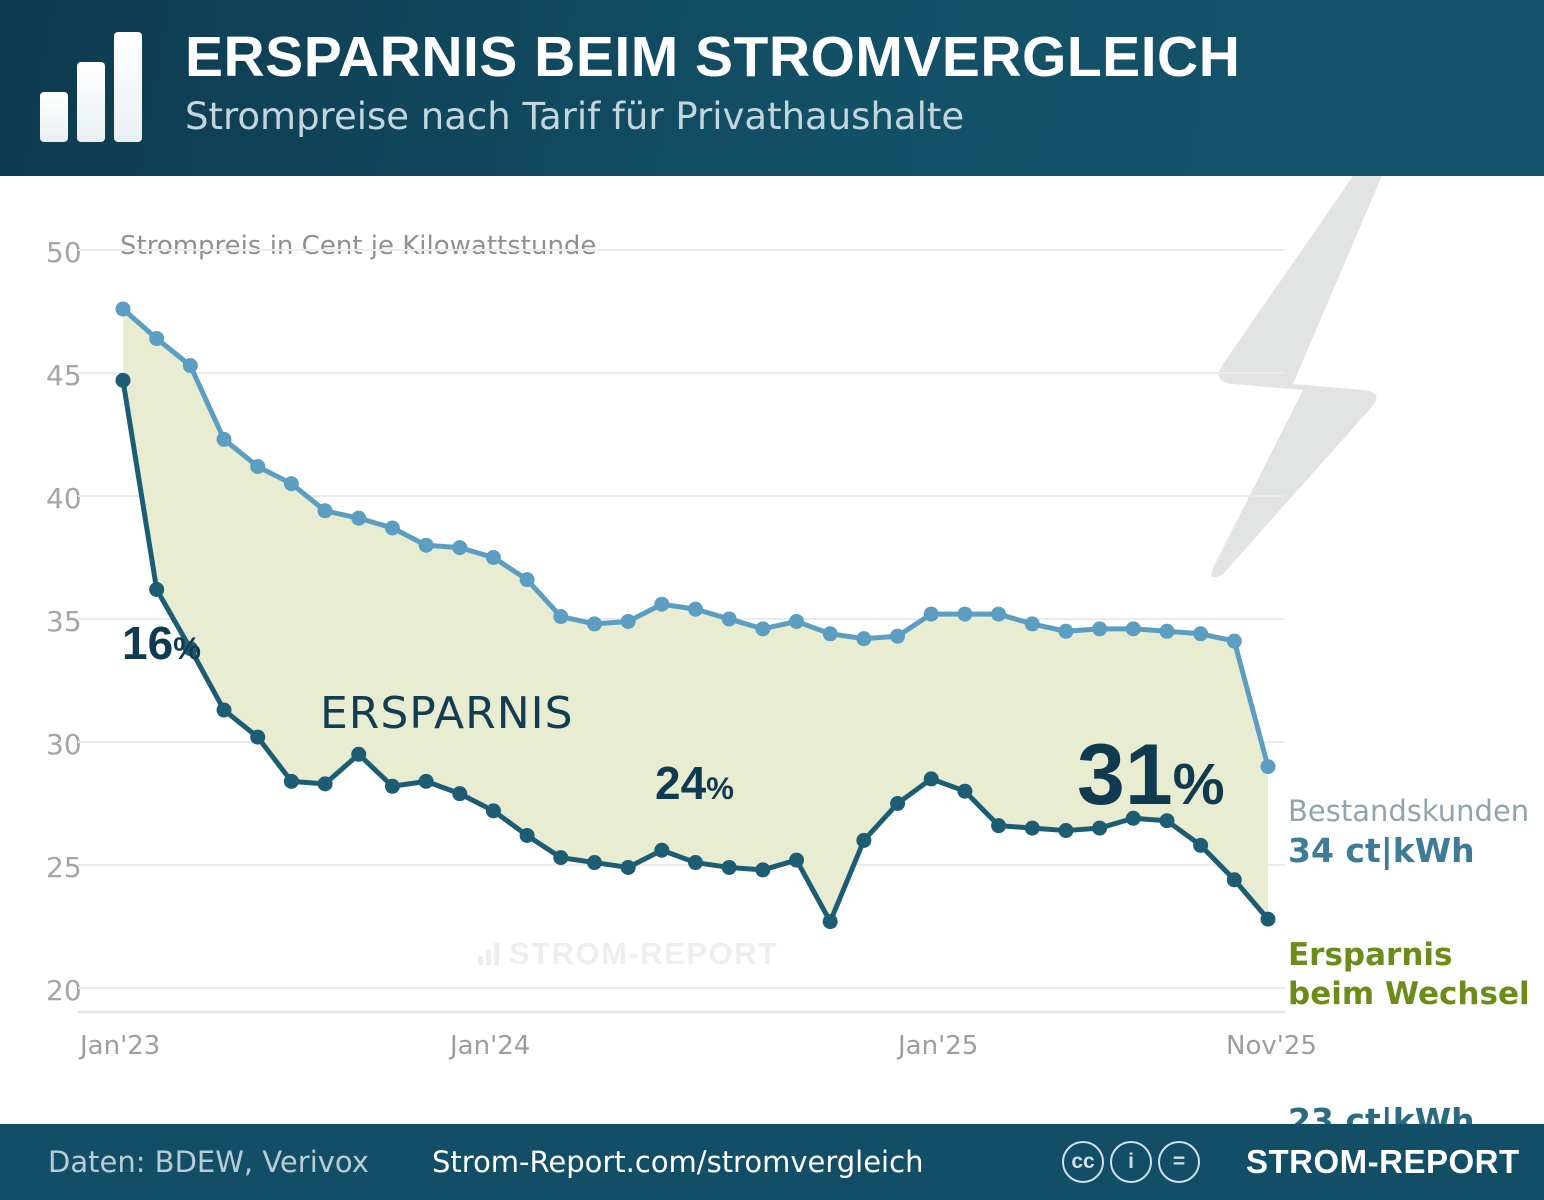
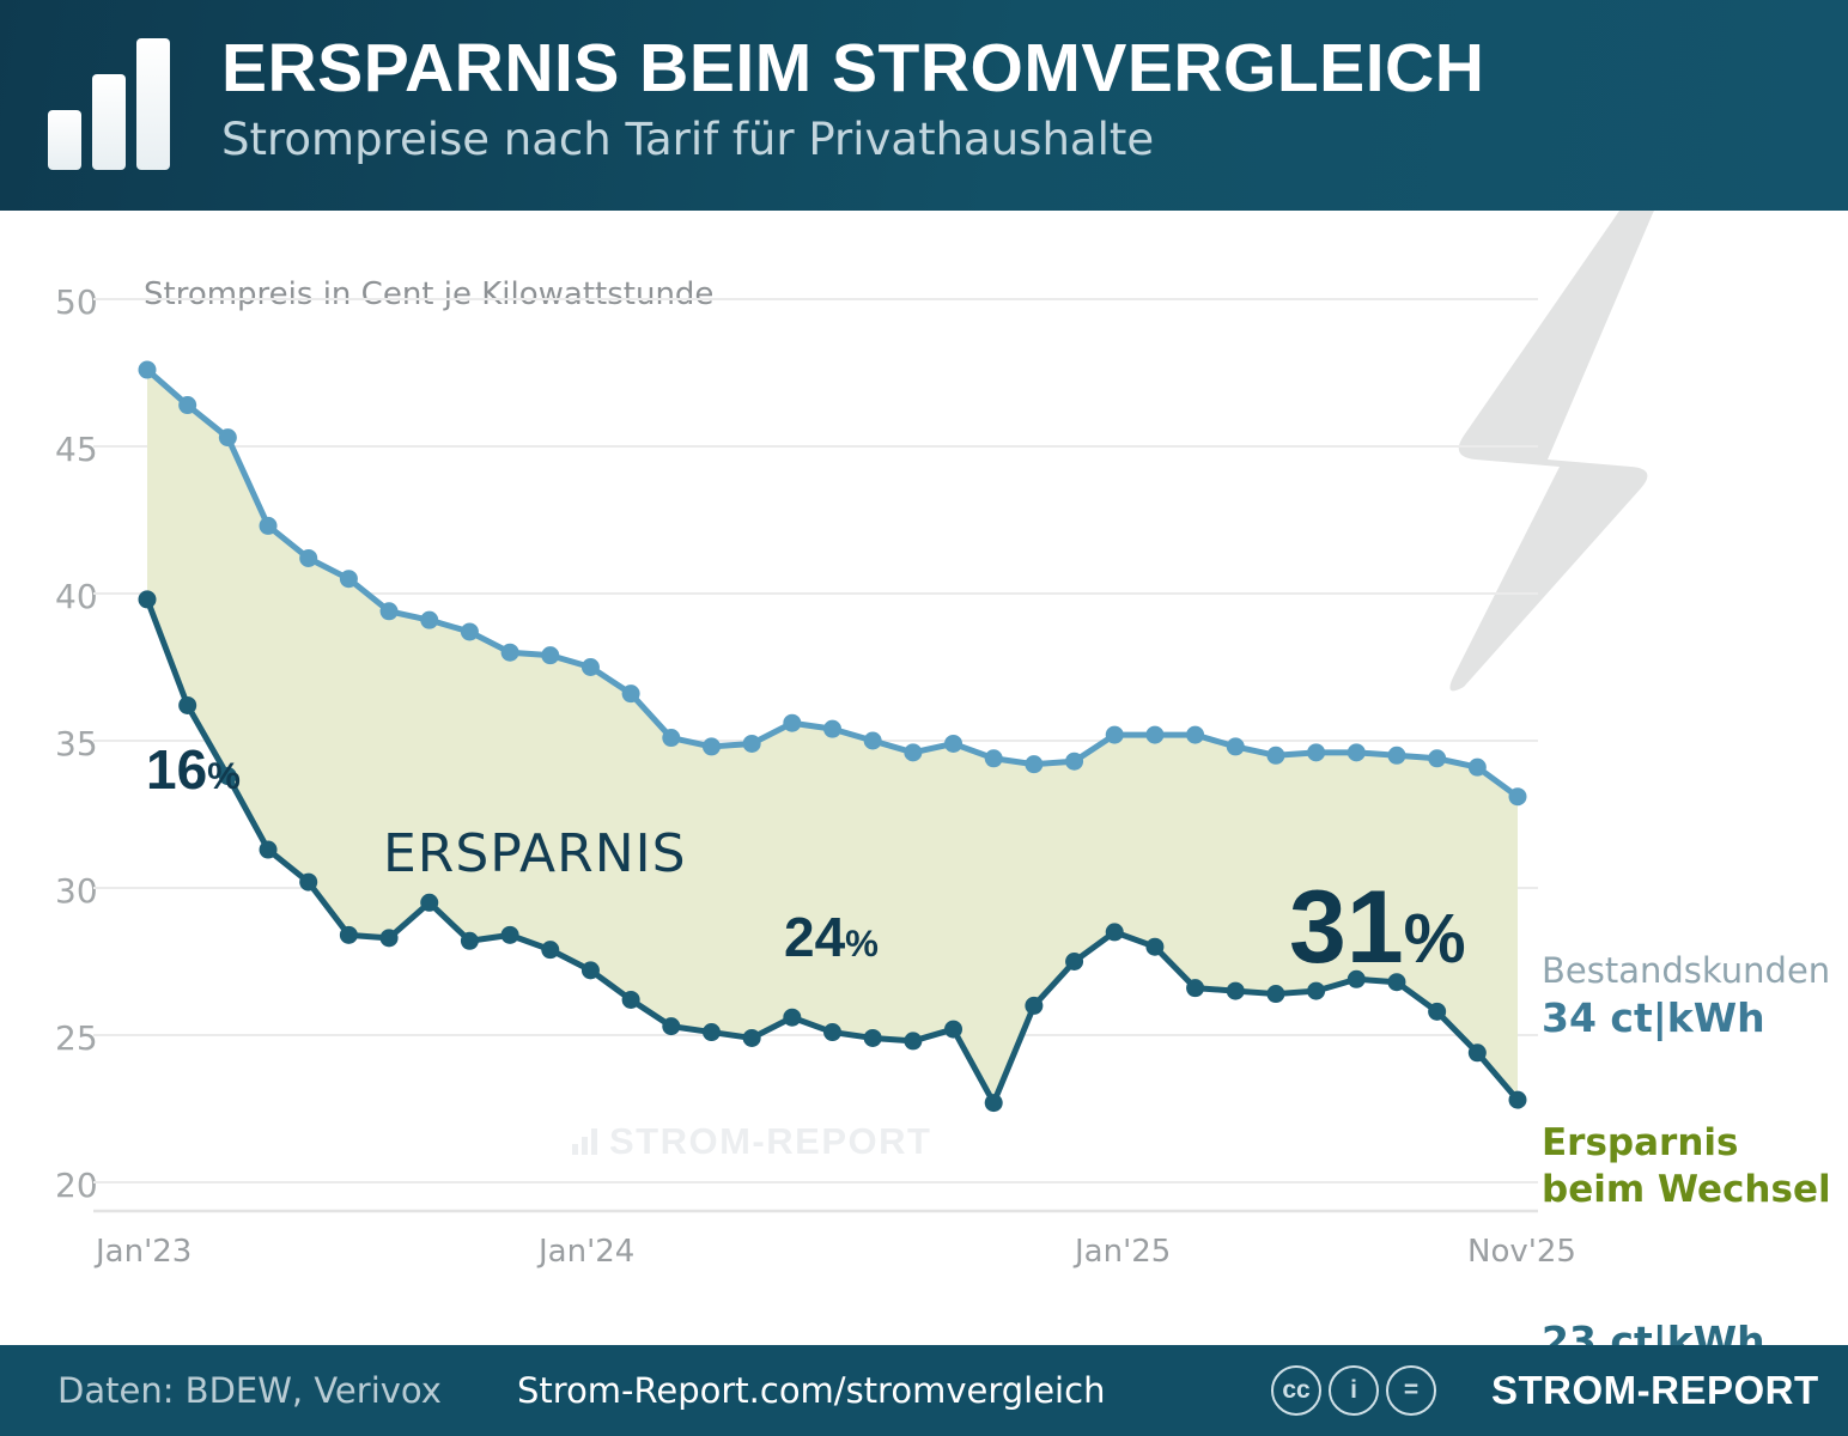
Neukunden/Jan'23: 44.7 -> 39.8
Bestandskunden/Nov'25: 29.0 -> 33.1
